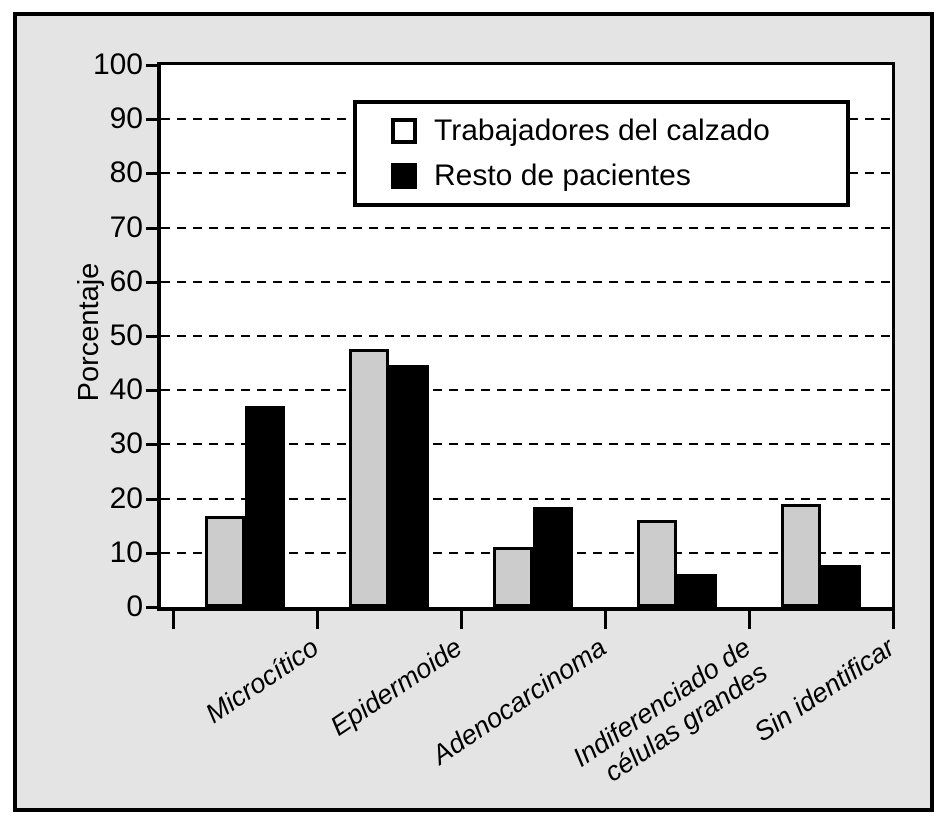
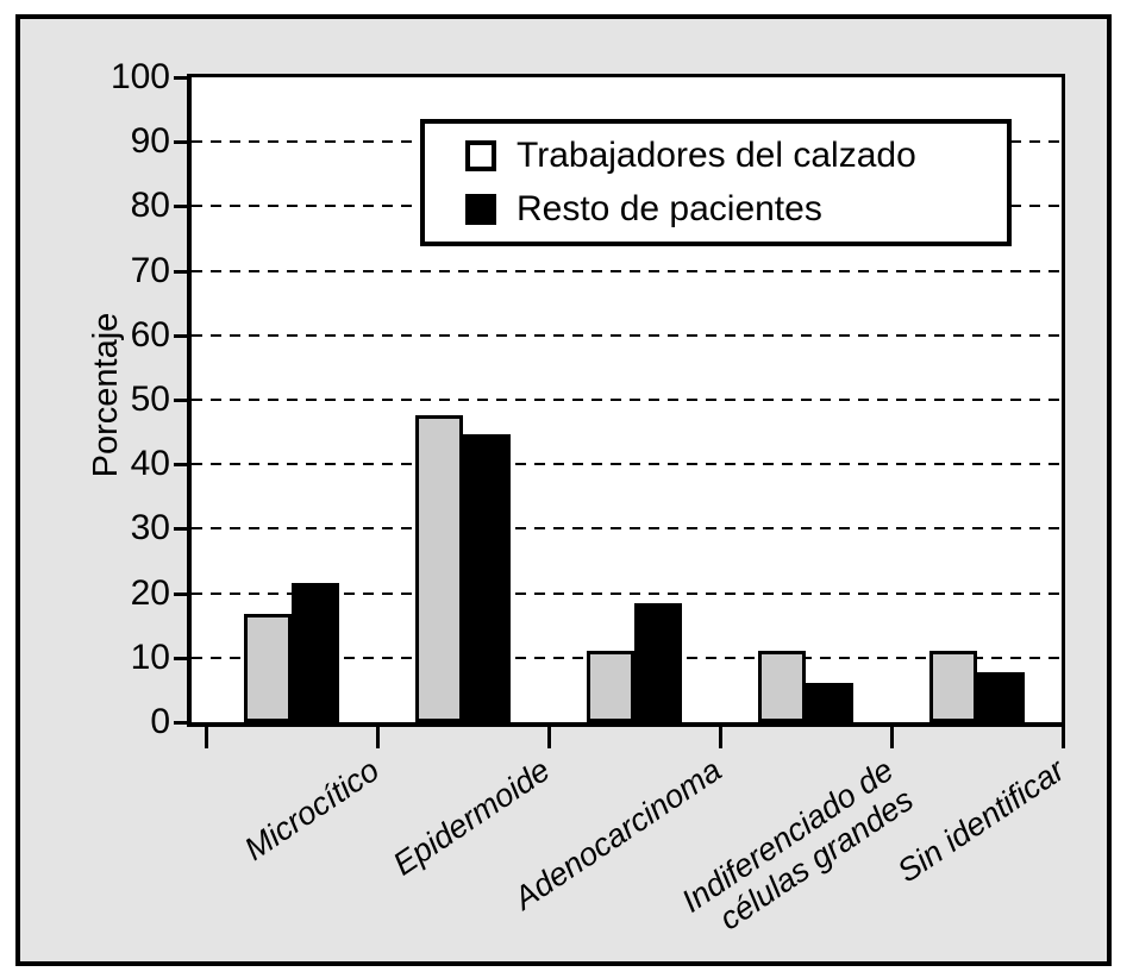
Resto de pacientes/Microcítico: 37 -> 22
Trabajadores del calzado/Indiferenciado de células grandes: 16 -> 11
Trabajadores del calzado/Sin identificar: 19 -> 11
